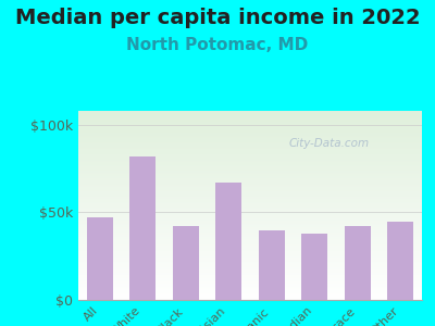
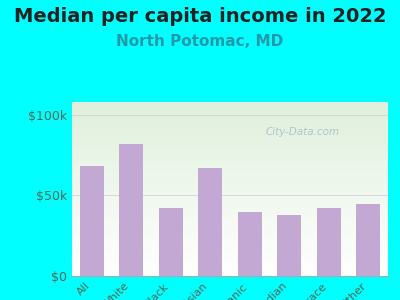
All: $47k -> $68k
